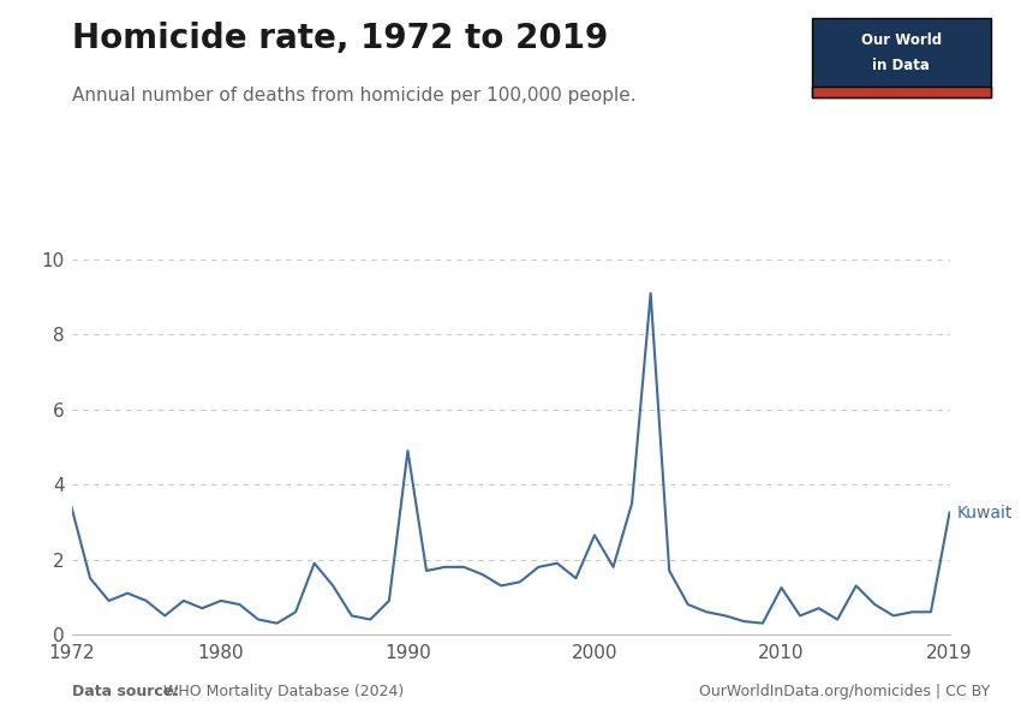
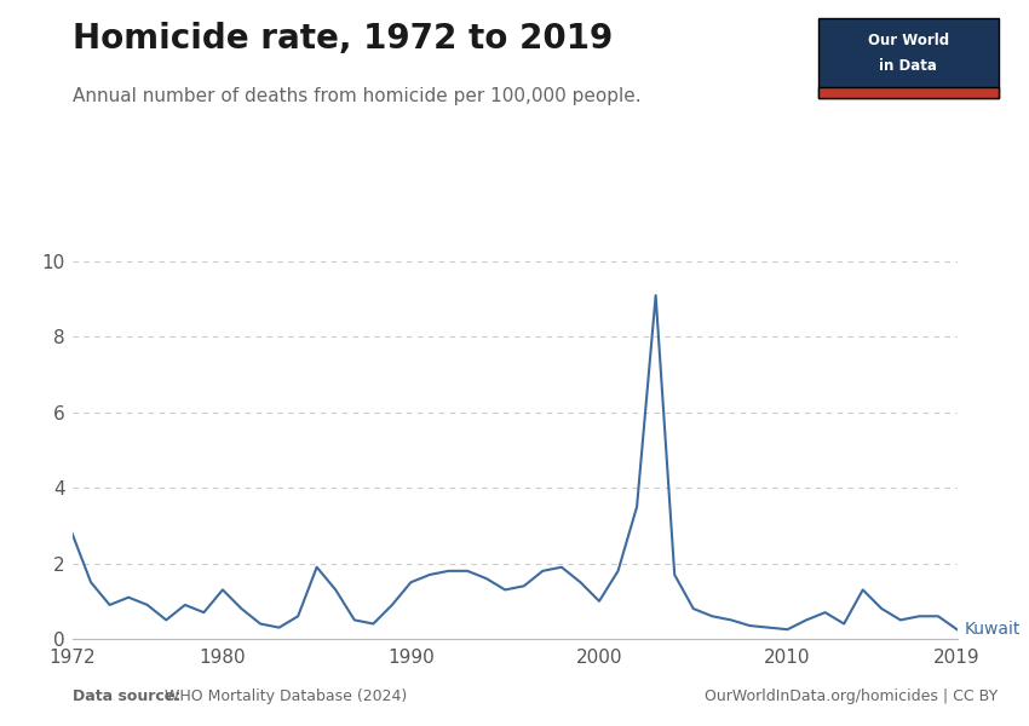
1972: 3.40 -> 2.80
1980: 0.90 -> 1.30
1990: 4.90 -> 1.50
2000: 2.65 -> 1.00
2010: 1.25 -> 0.25
2019: 3.25 -> 0.25
